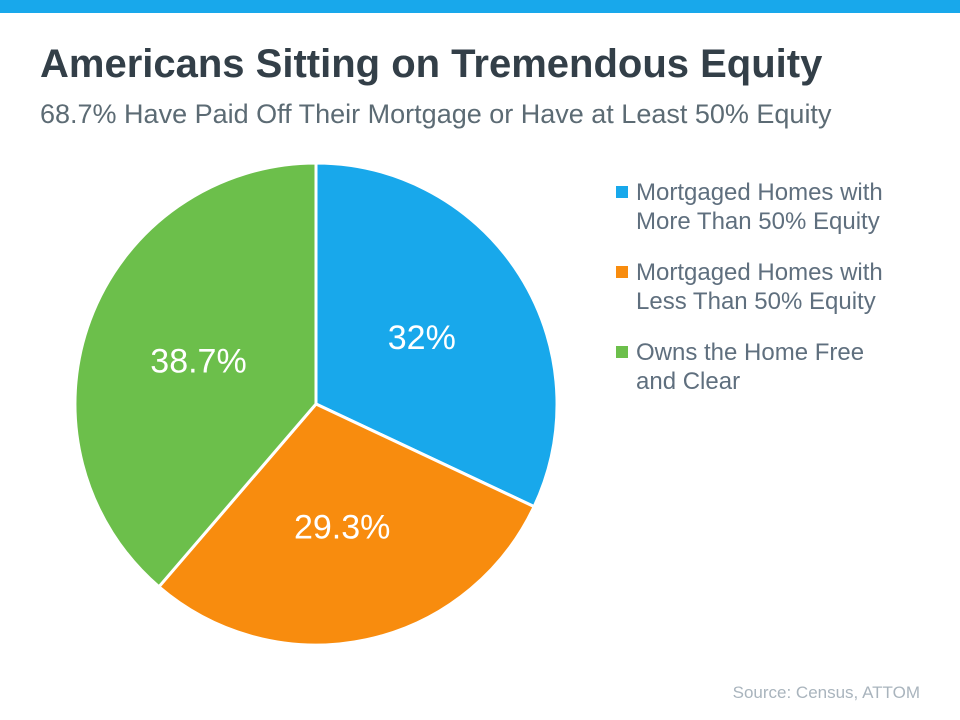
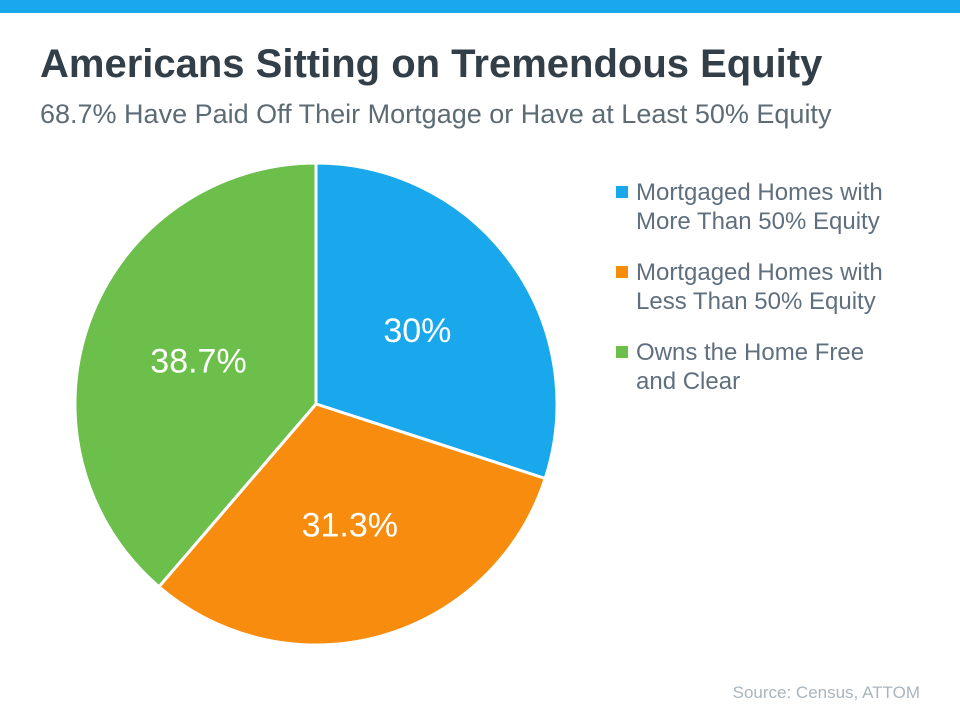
Mortgaged Homes with More Than 50% Equity: 32% -> 30%
Mortgaged Homes with Less Than 50% Equity: 29.3% -> 31.3%
